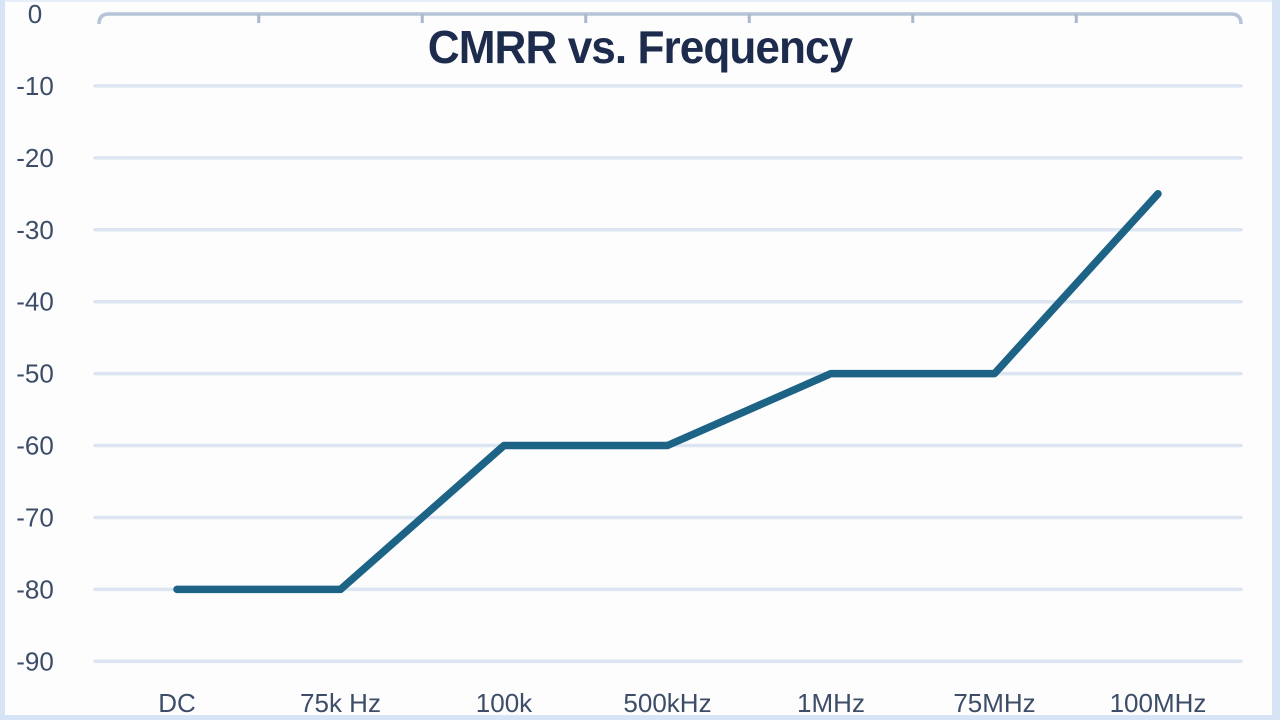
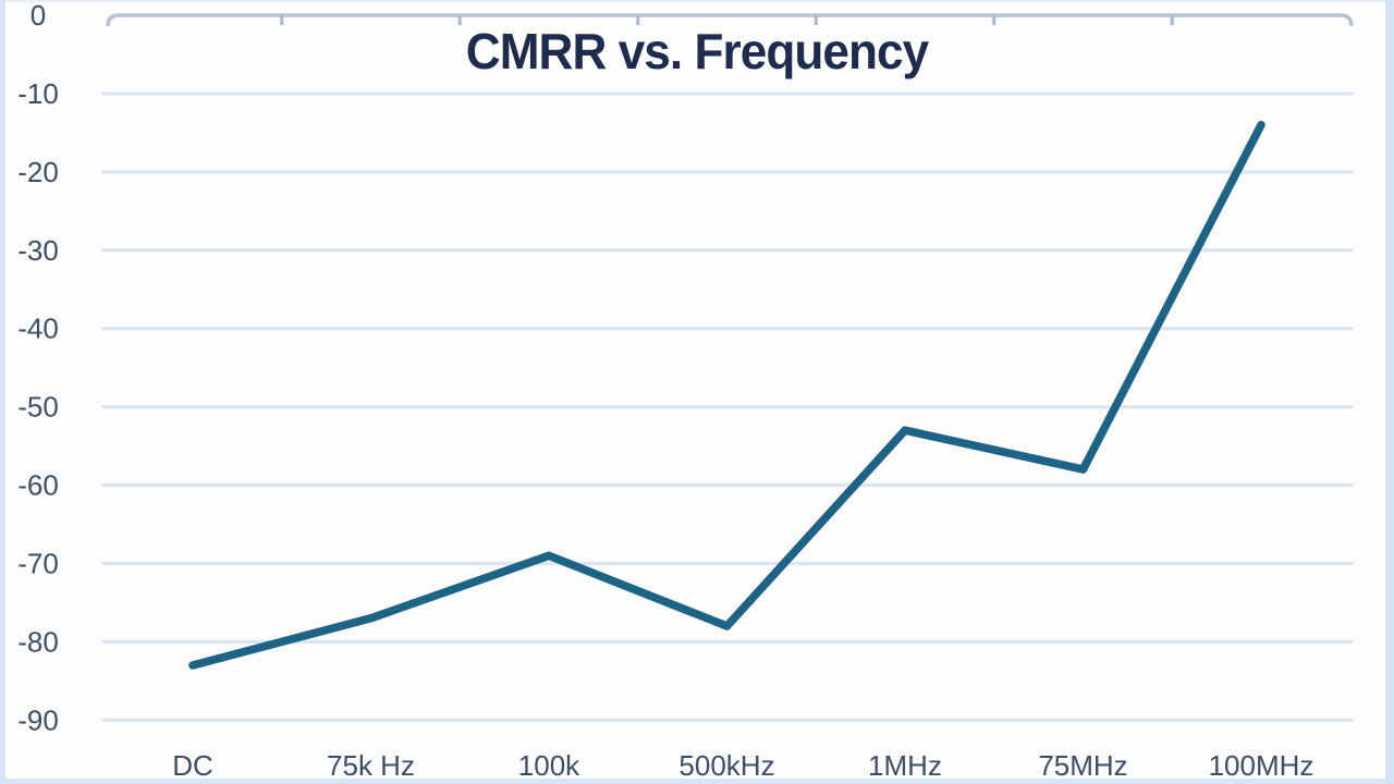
DC: -80 -> -83
75k Hz: -80 -> -77
100k: -60 -> -69
500kHz: -60 -> -78
1MHz: -50 -> -53
75MHz: -50 -> -58
100MHz: -25 -> -14
